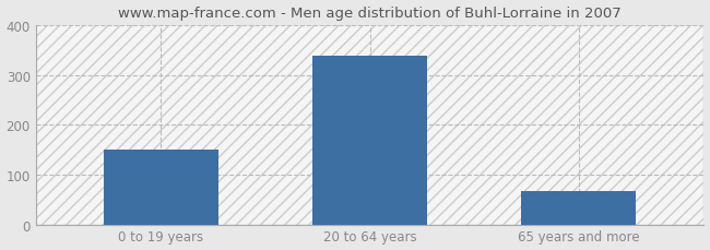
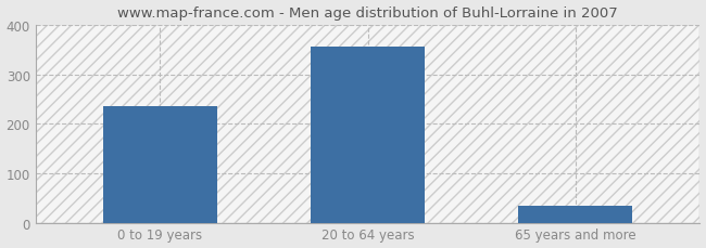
0 to 19 years: 150 -> 235
20 to 64 years: 338 -> 355
65 years and more: 68 -> 35
